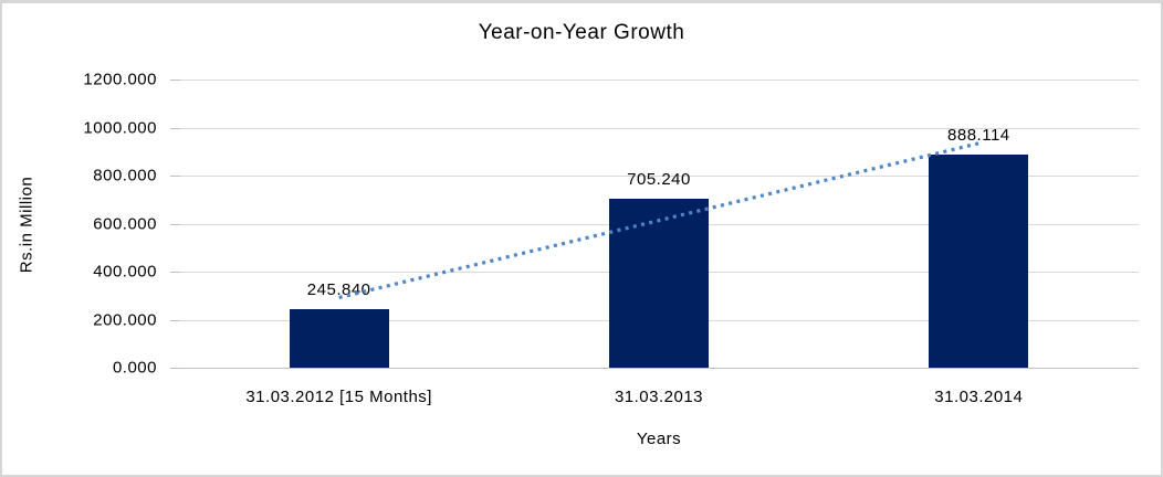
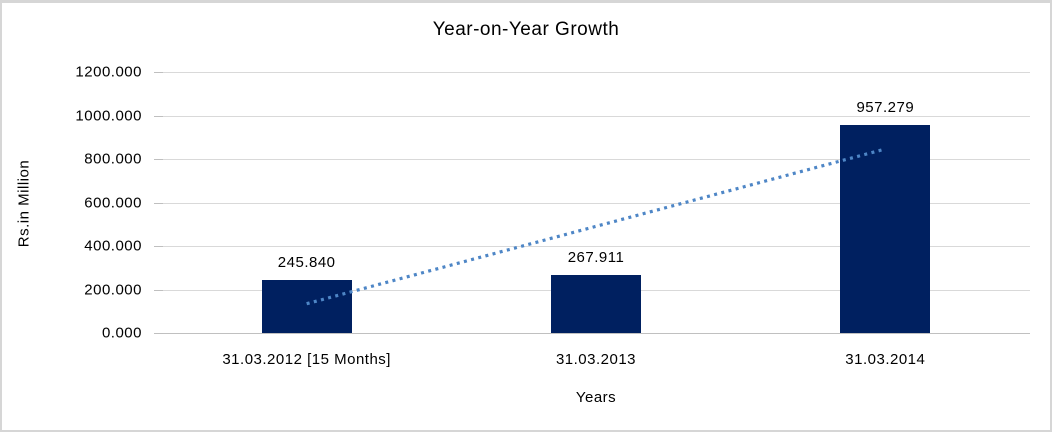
31.03.2013: 705.240 -> 267.911
31.03.2014: 888.114 -> 957.279
